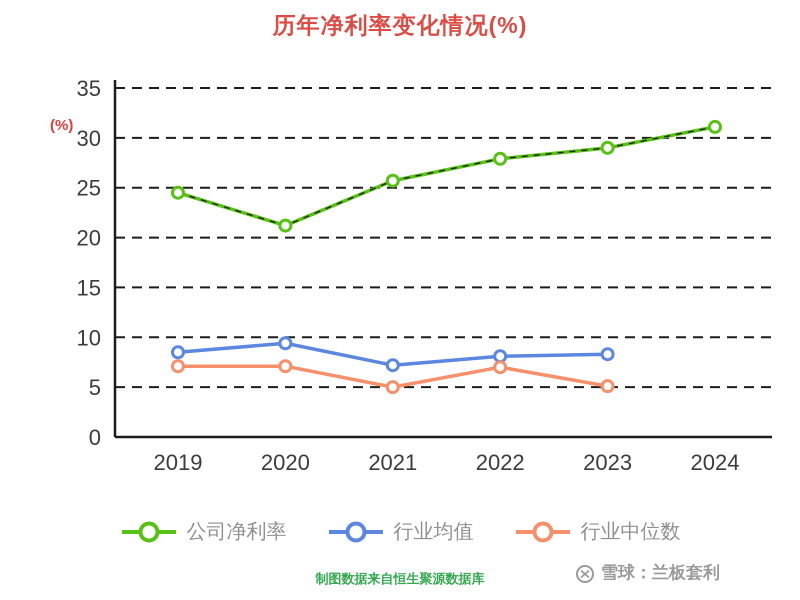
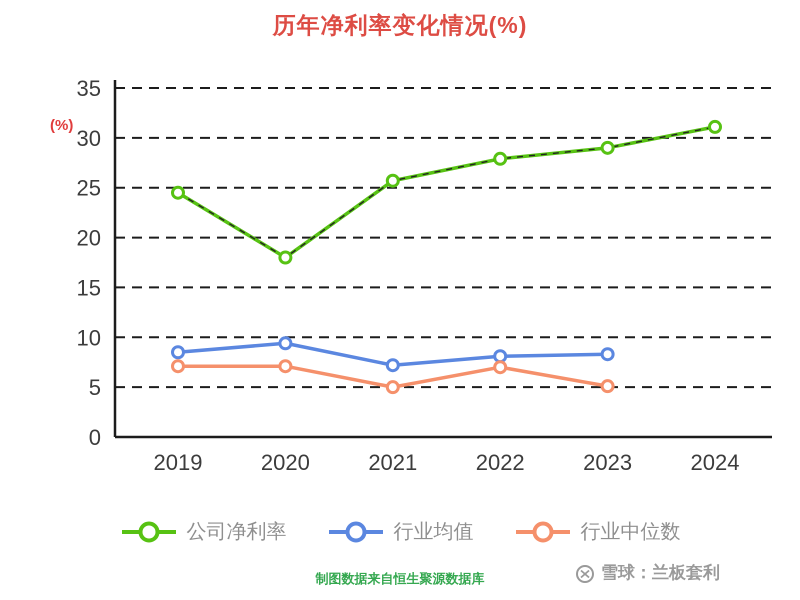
公司净利率/2020: 21 -> 18
